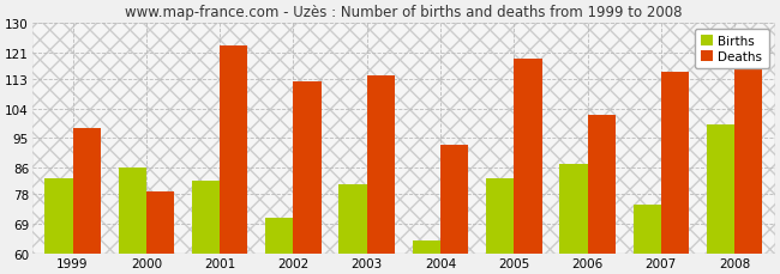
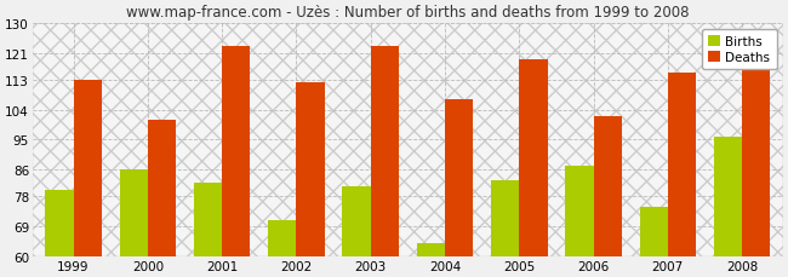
Births/1999: 83 -> 80
Deaths/1999: 98 -> 113
Deaths/2000: 79 -> 101
Deaths/2003: 114 -> 123
Deaths/2004: 93 -> 107
Births/2008: 99 -> 96
